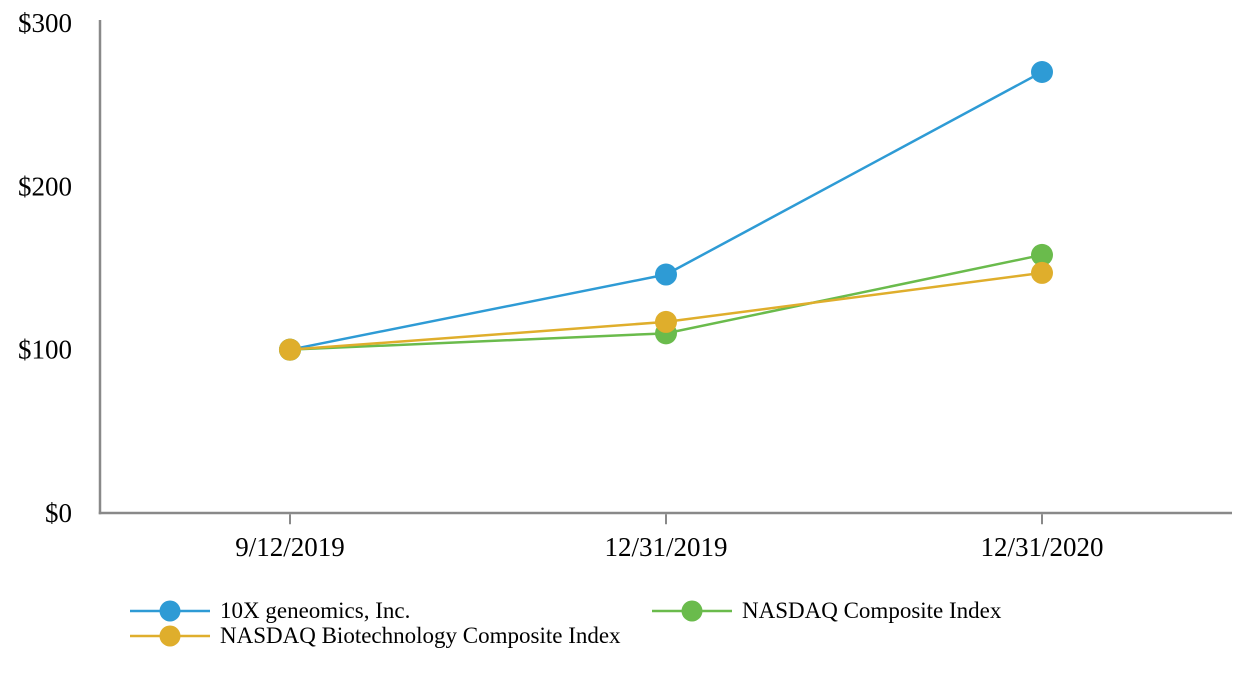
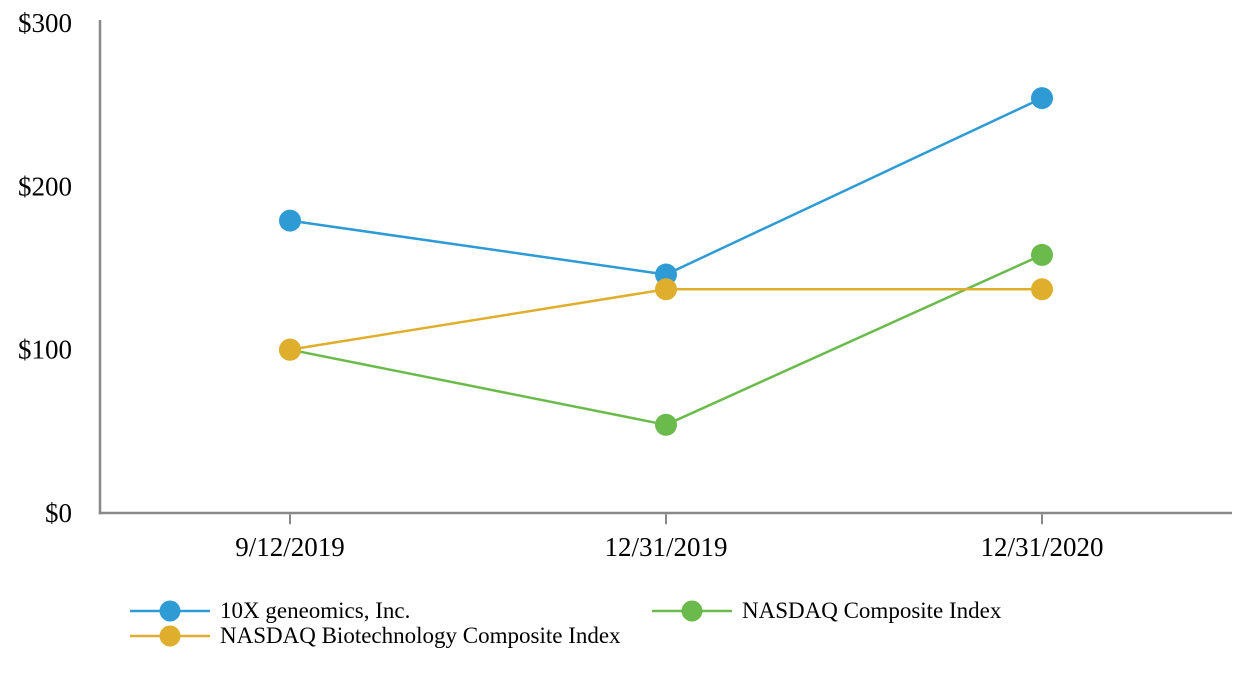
10X geneomics, Inc./9/12/2019: $100 -> $179
NASDAQ Biotechnology Composite Index/12/31/2019: $117 -> $137
NASDAQ Composite Index/12/31/2019: $110 -> $54
10X geneomics, Inc./12/31/2020: $270 -> $254
NASDAQ Biotechnology Composite Index/12/31/2020: $147 -> $137
